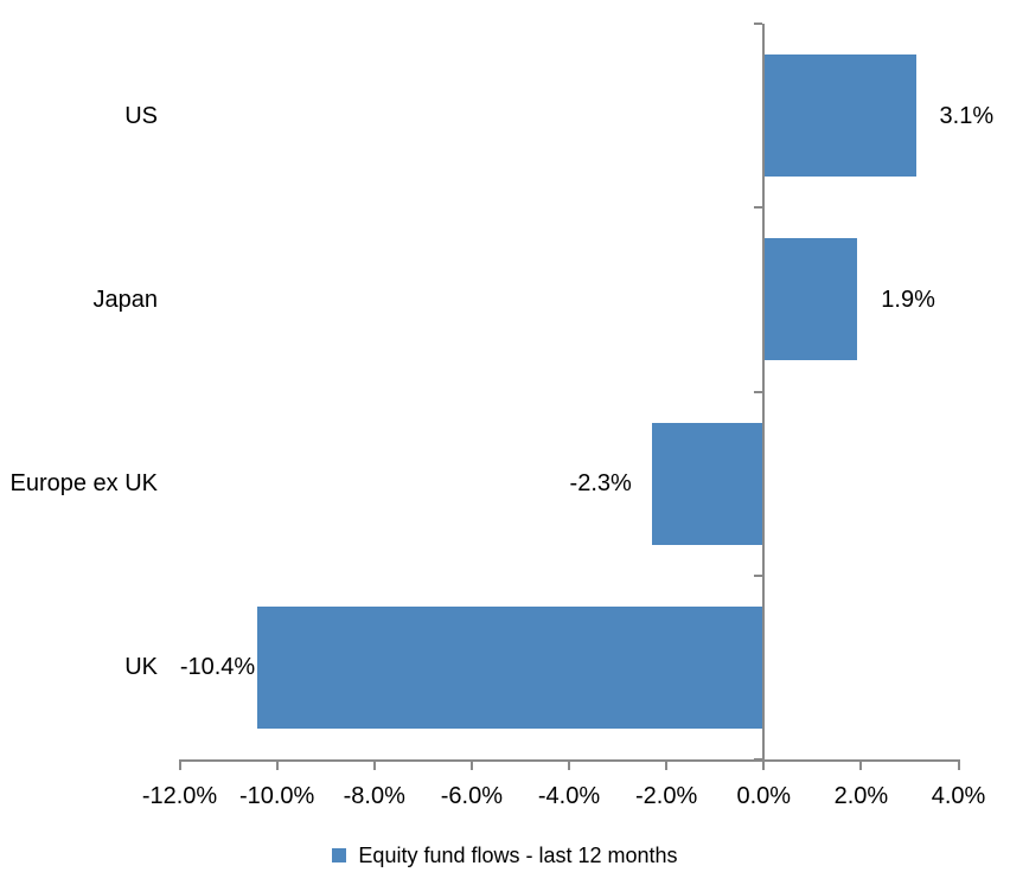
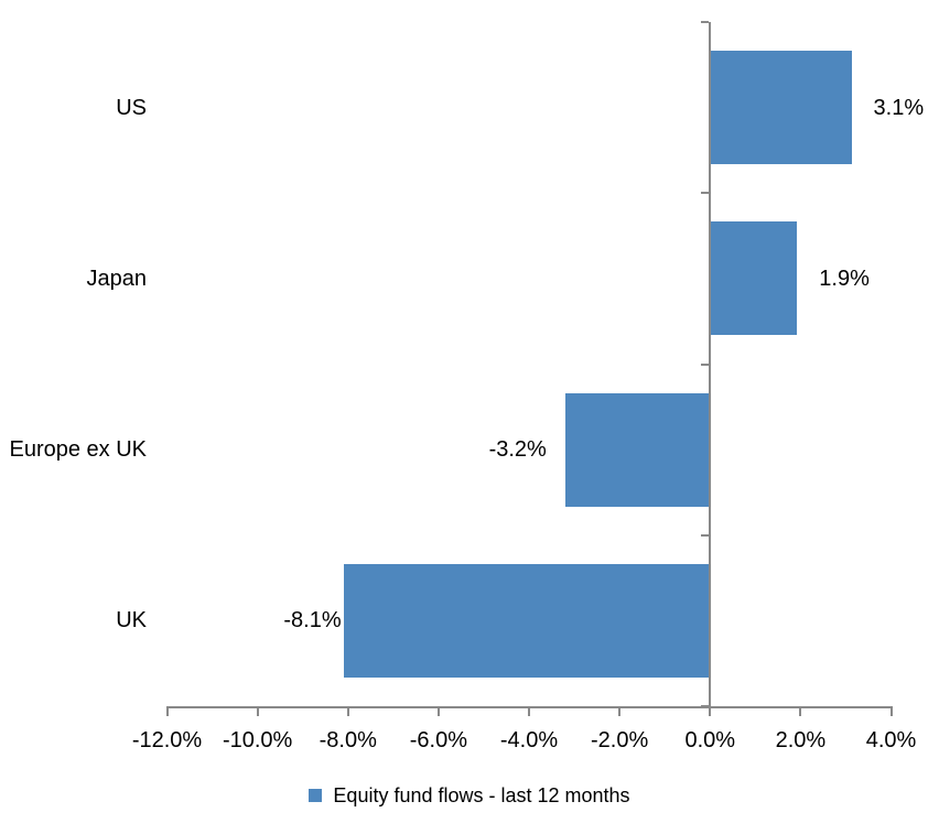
Europe ex UK: -2.3% -> -3.2%
UK: -10.4% -> -8.1%
